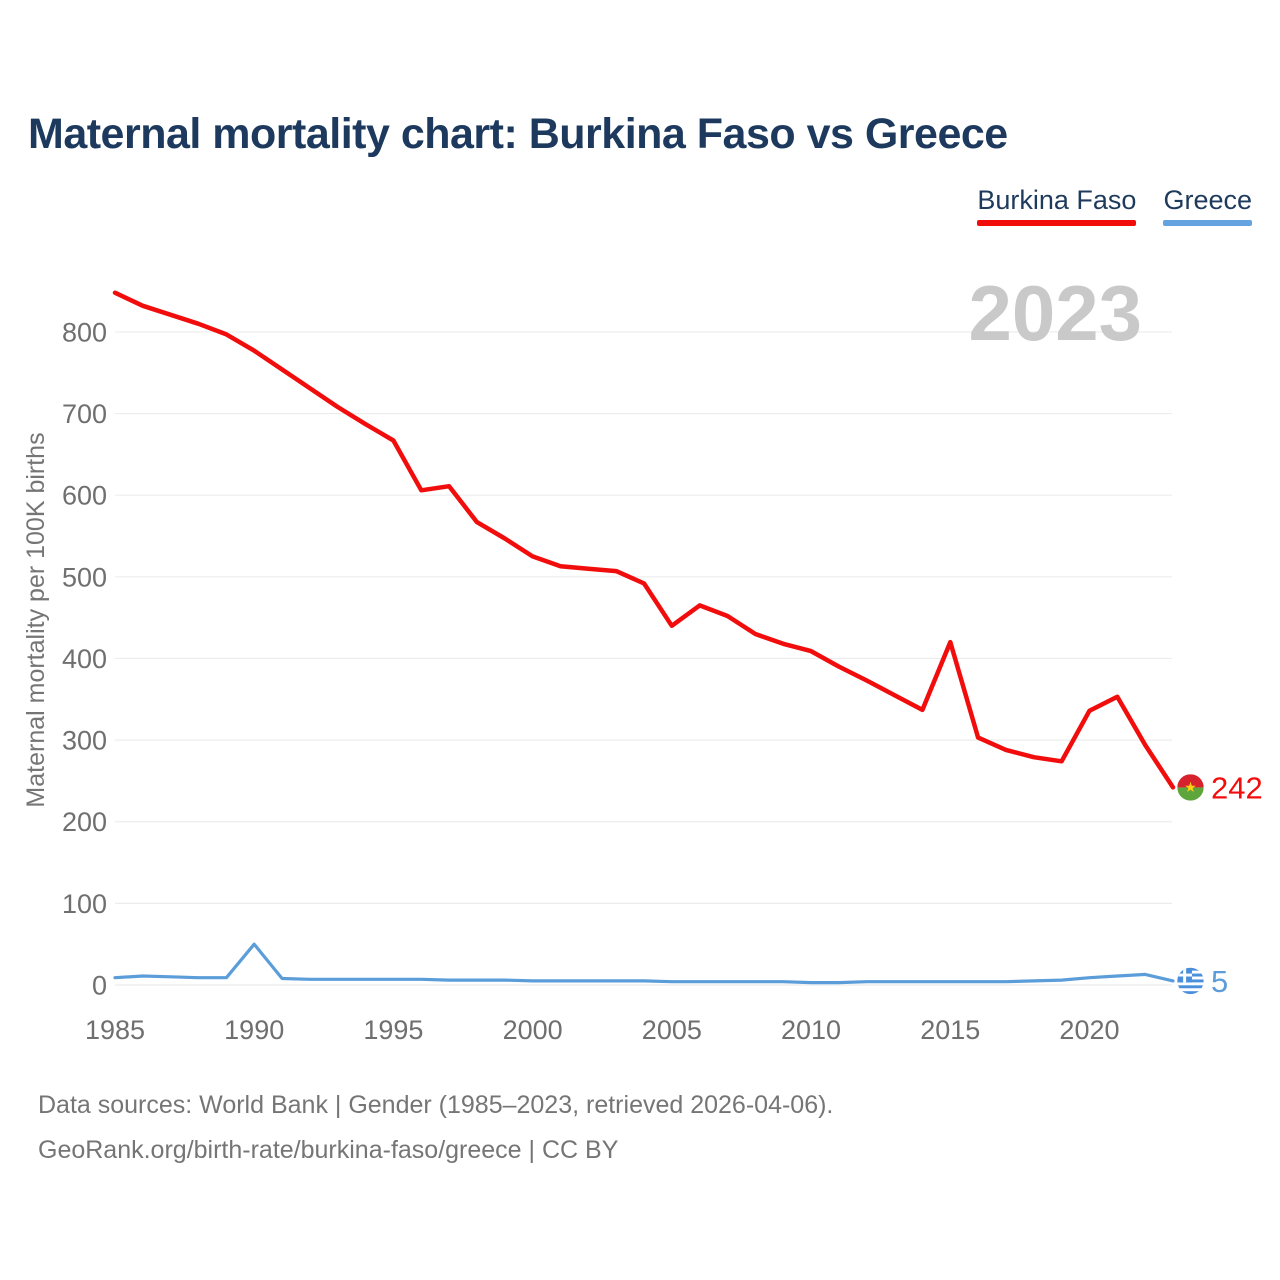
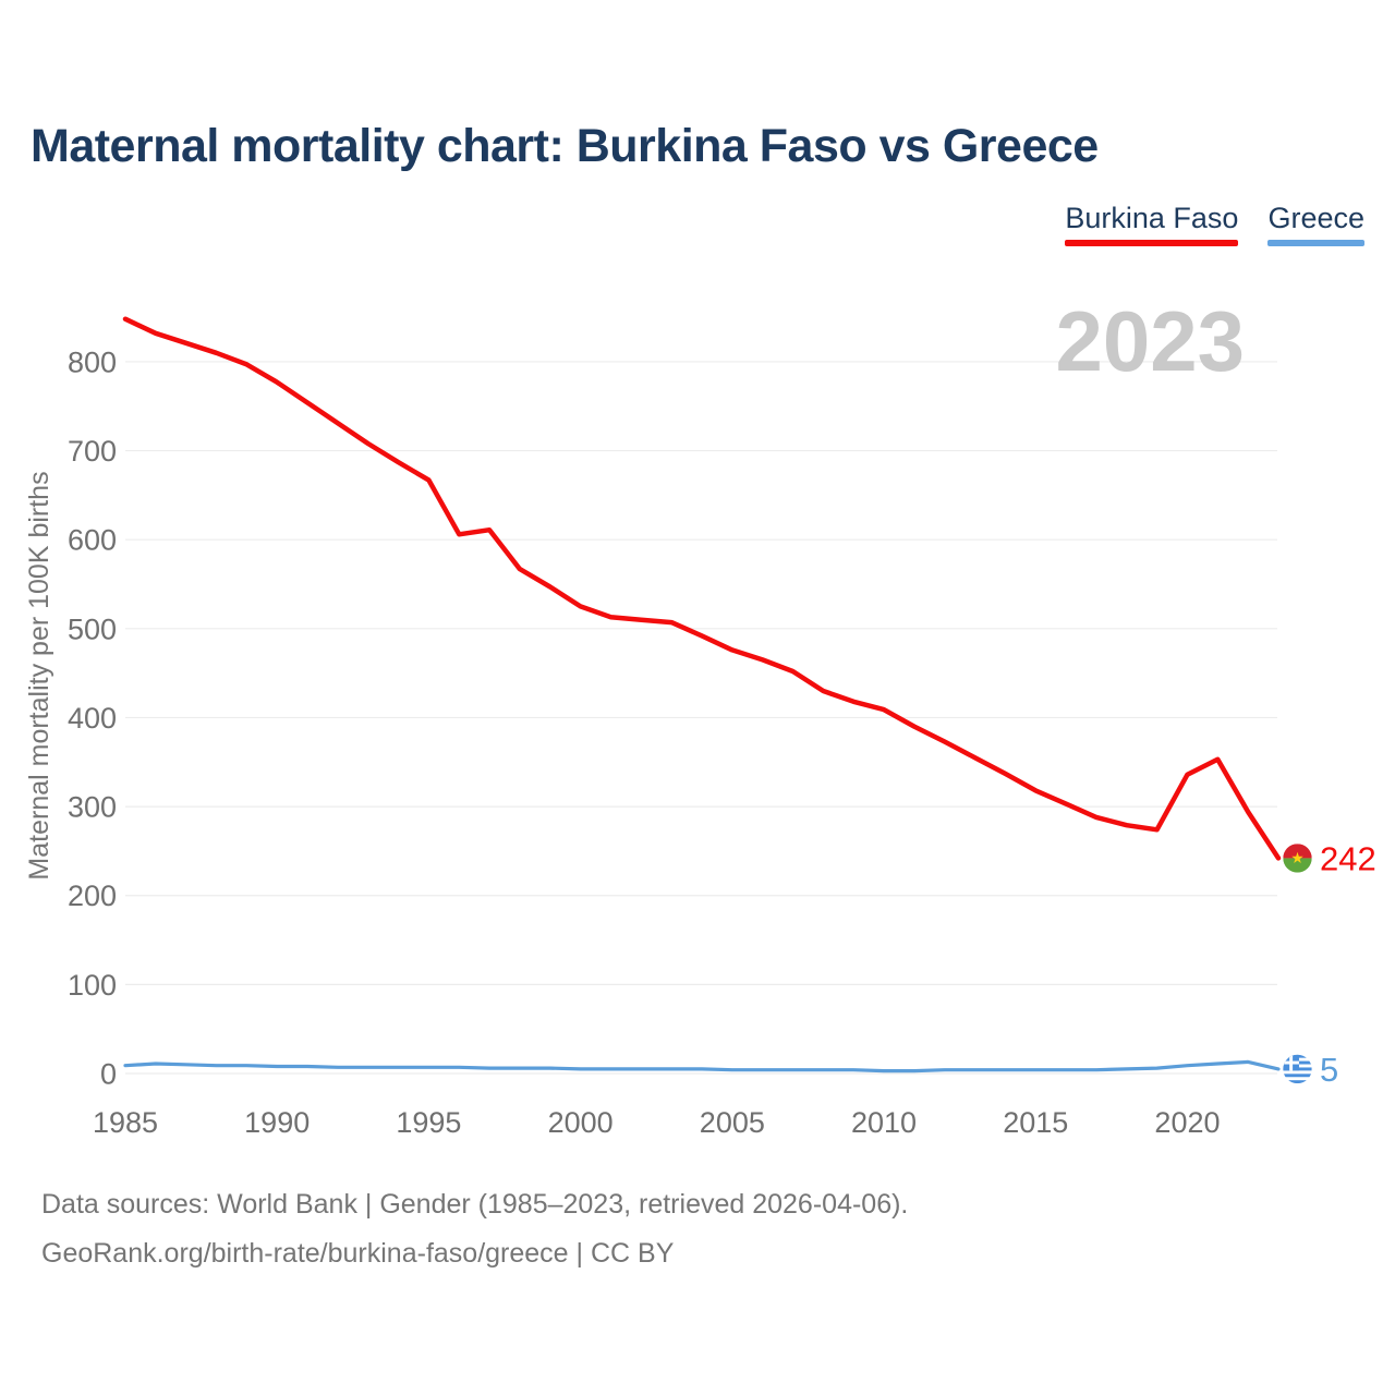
Greece/1990: 50 -> 10
Burkina Faso/2005: 440 -> 480
Burkina Faso/2015: 420 -> 320
